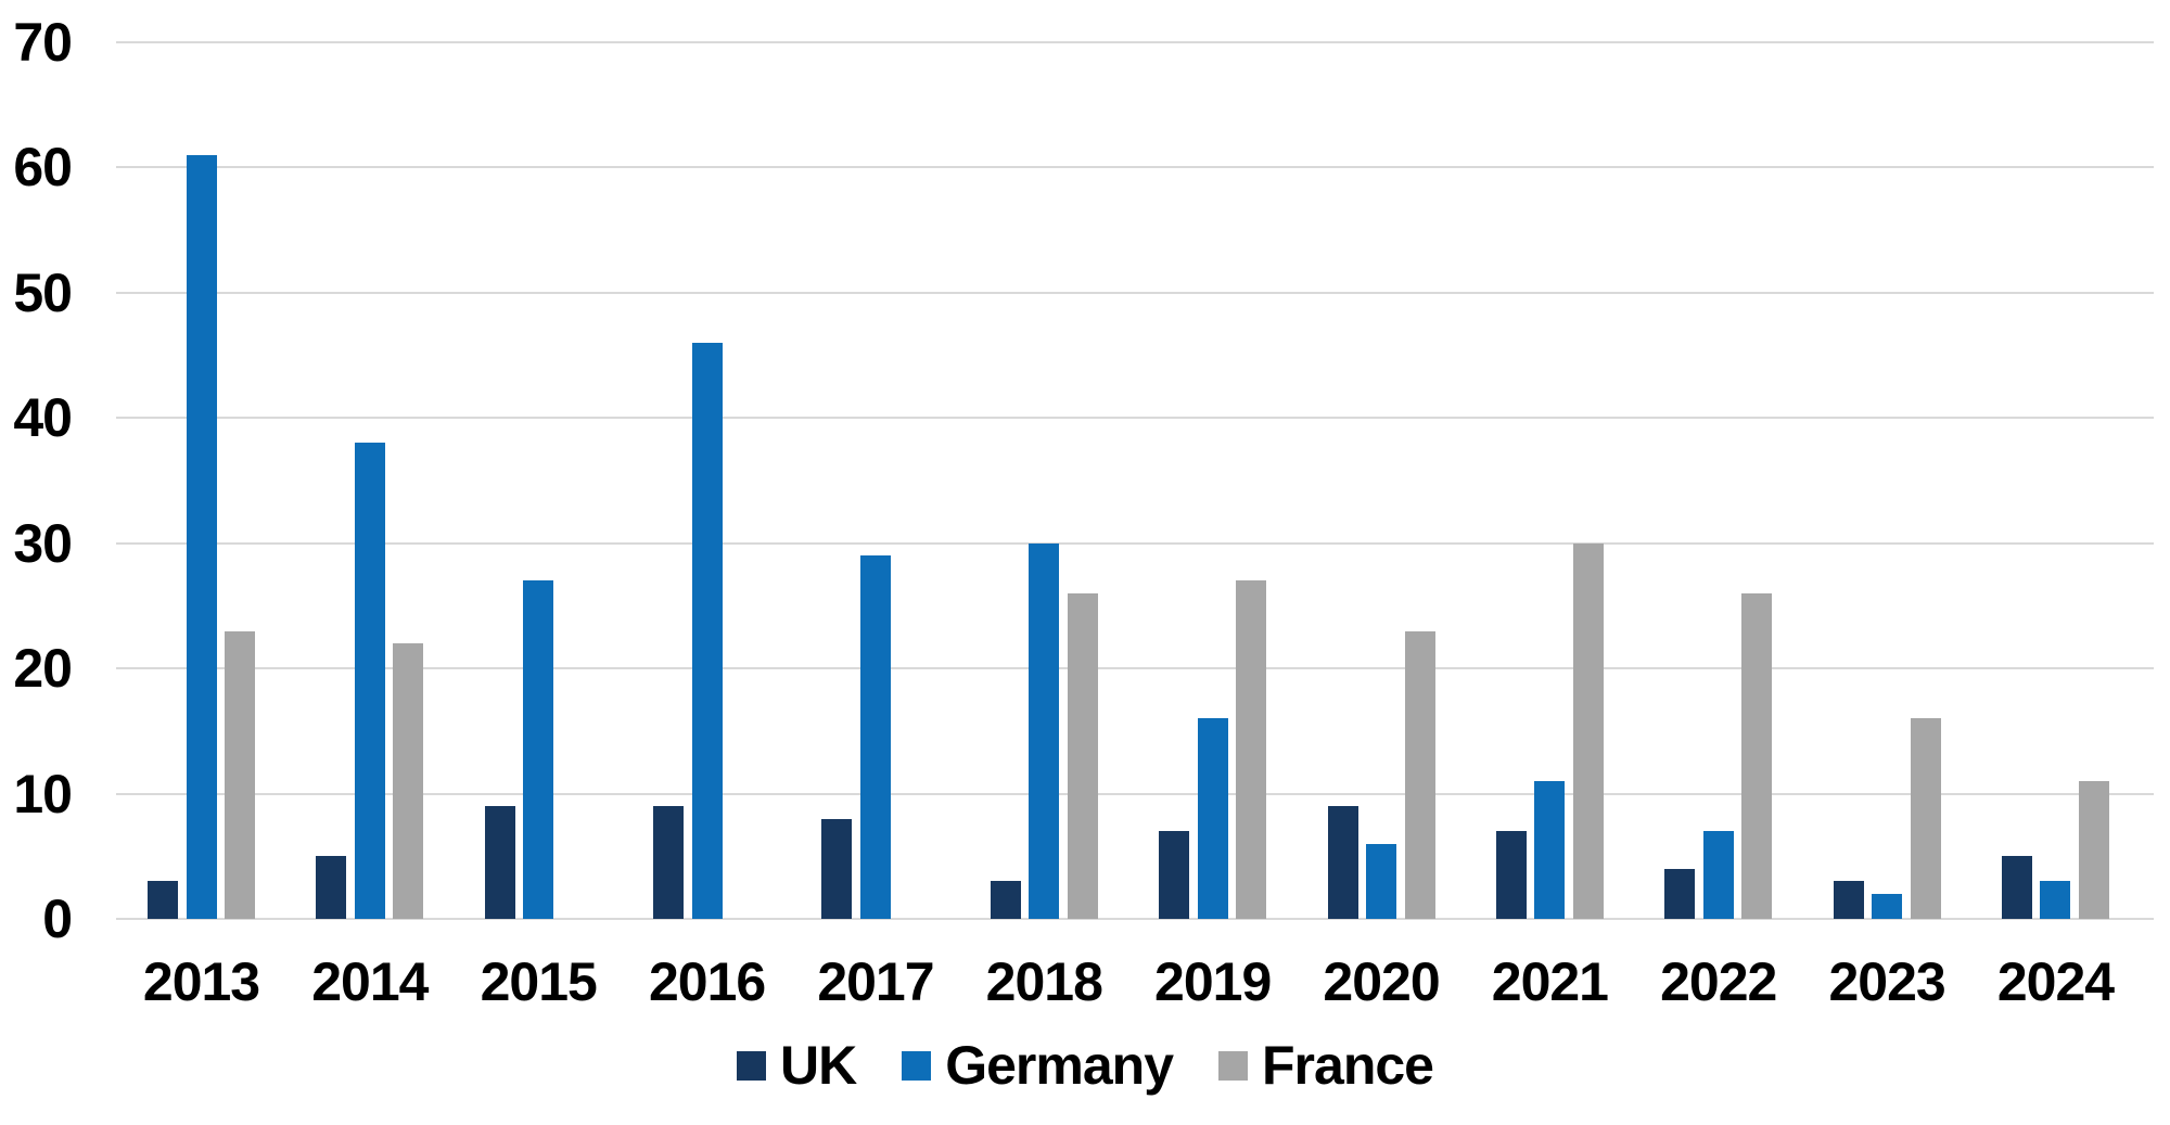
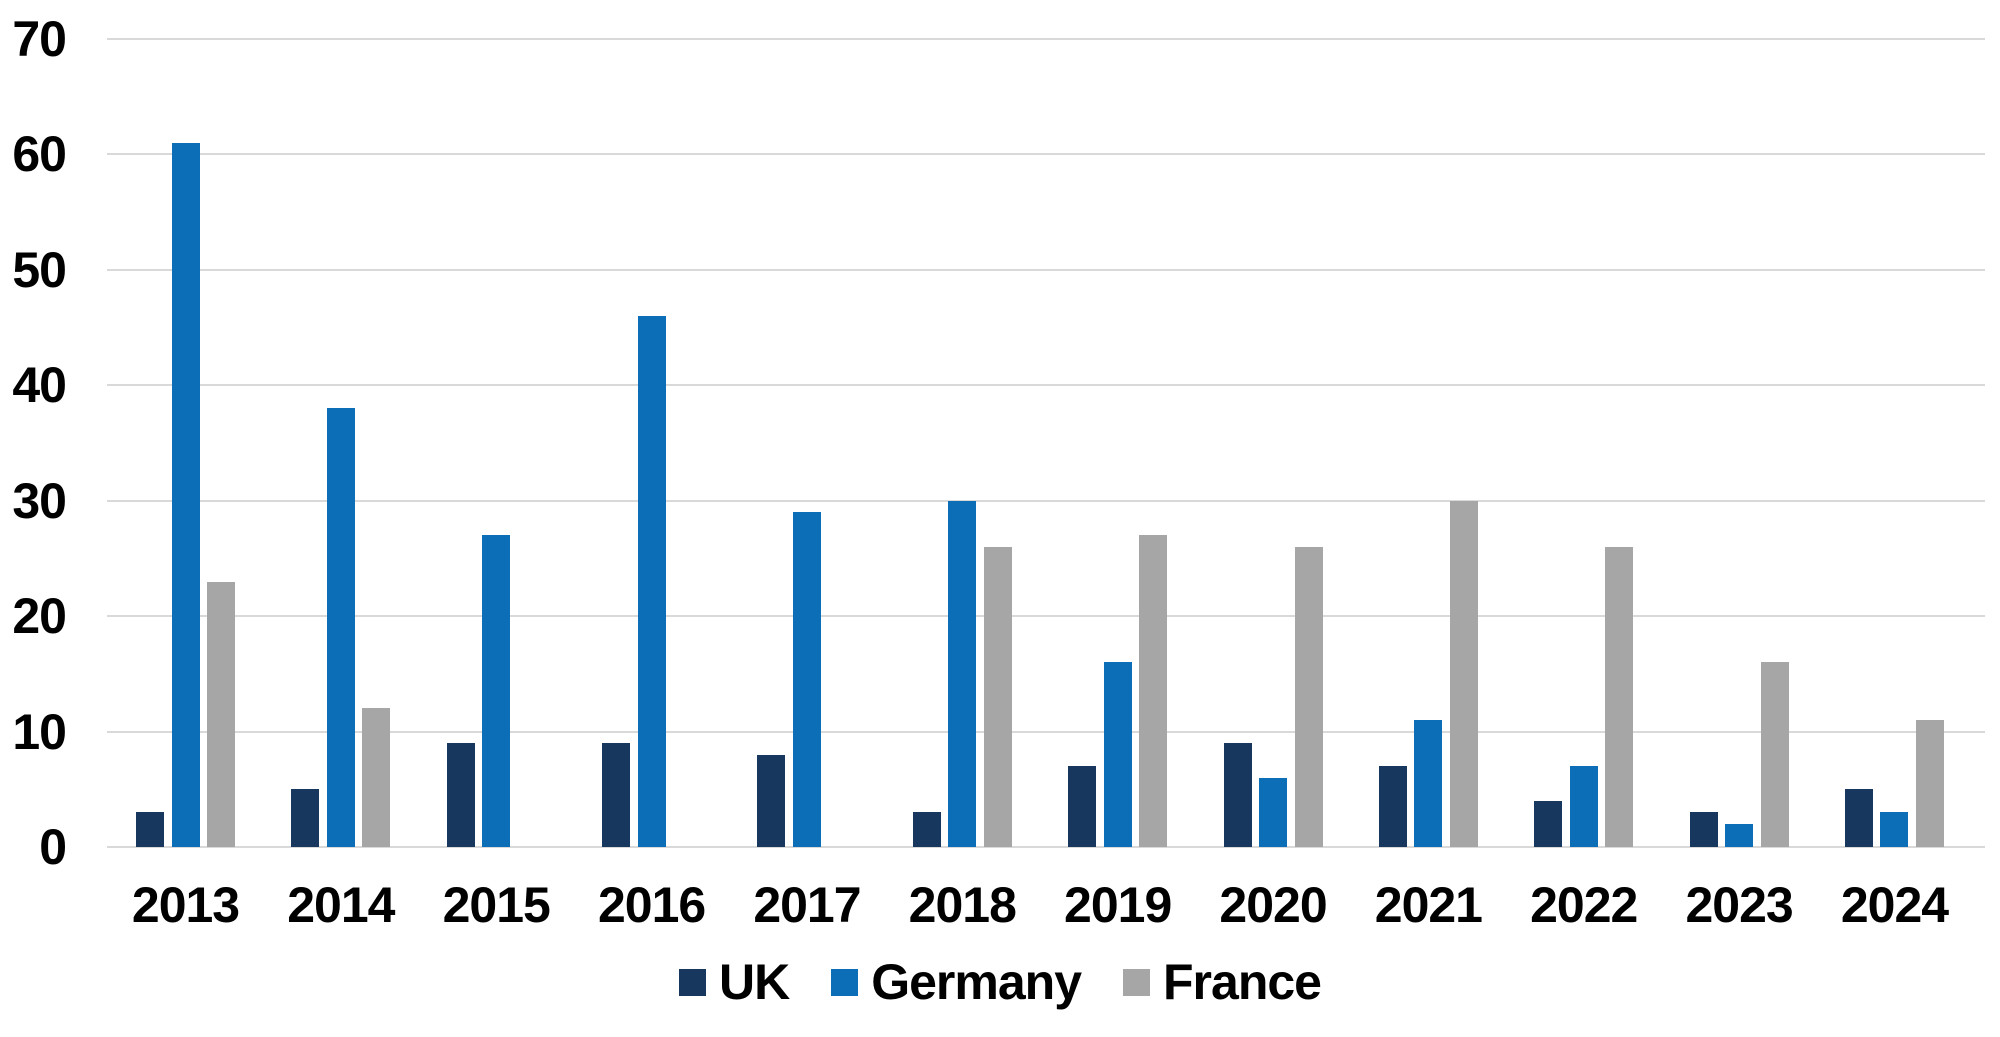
France/2014: 22 -> 12
France/2020: 23 -> 26
